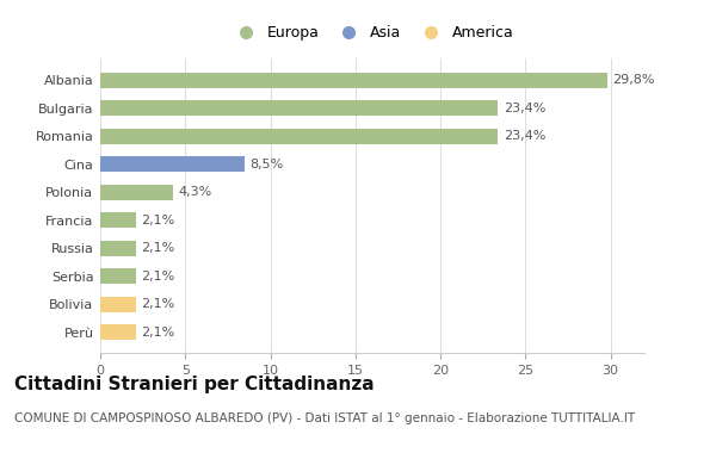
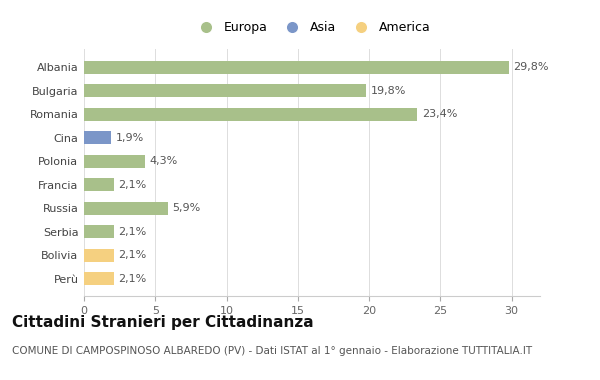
Bulgaria: 23,4% -> 19,8%
Cina: 8,5% -> 1,9%
Russia: 2,1% -> 5,9%
